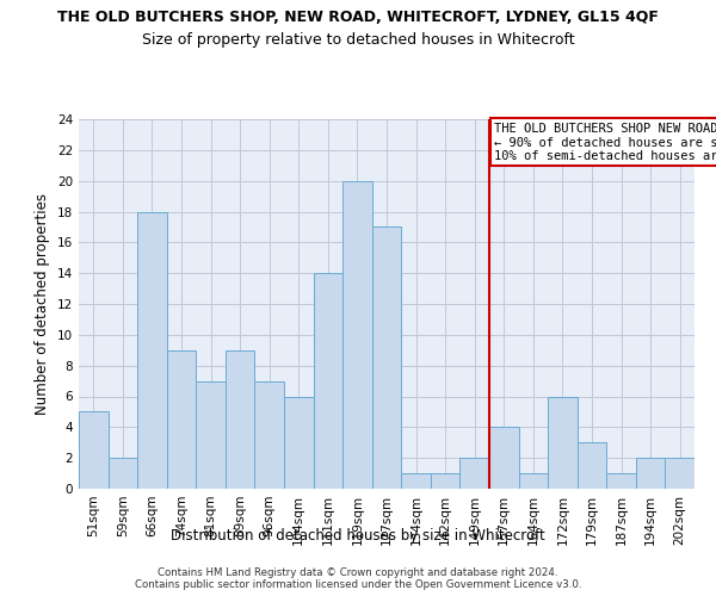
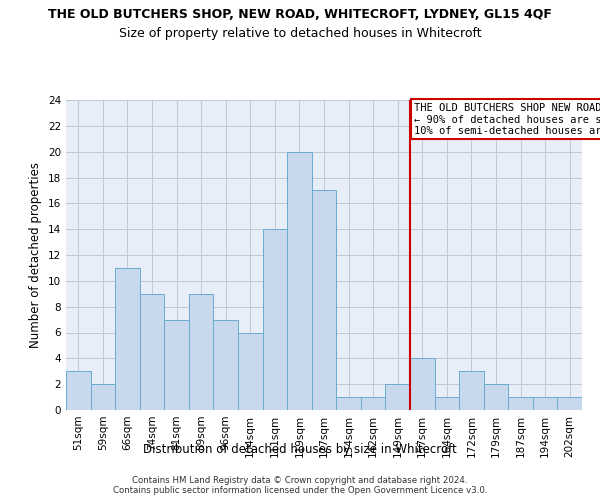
51sqm: 5 -> 3
66sqm: 18 -> 11
172sqm: 6 -> 3
179sqm: 3 -> 2
194sqm: 2 -> 1
202sqm: 2 -> 1
